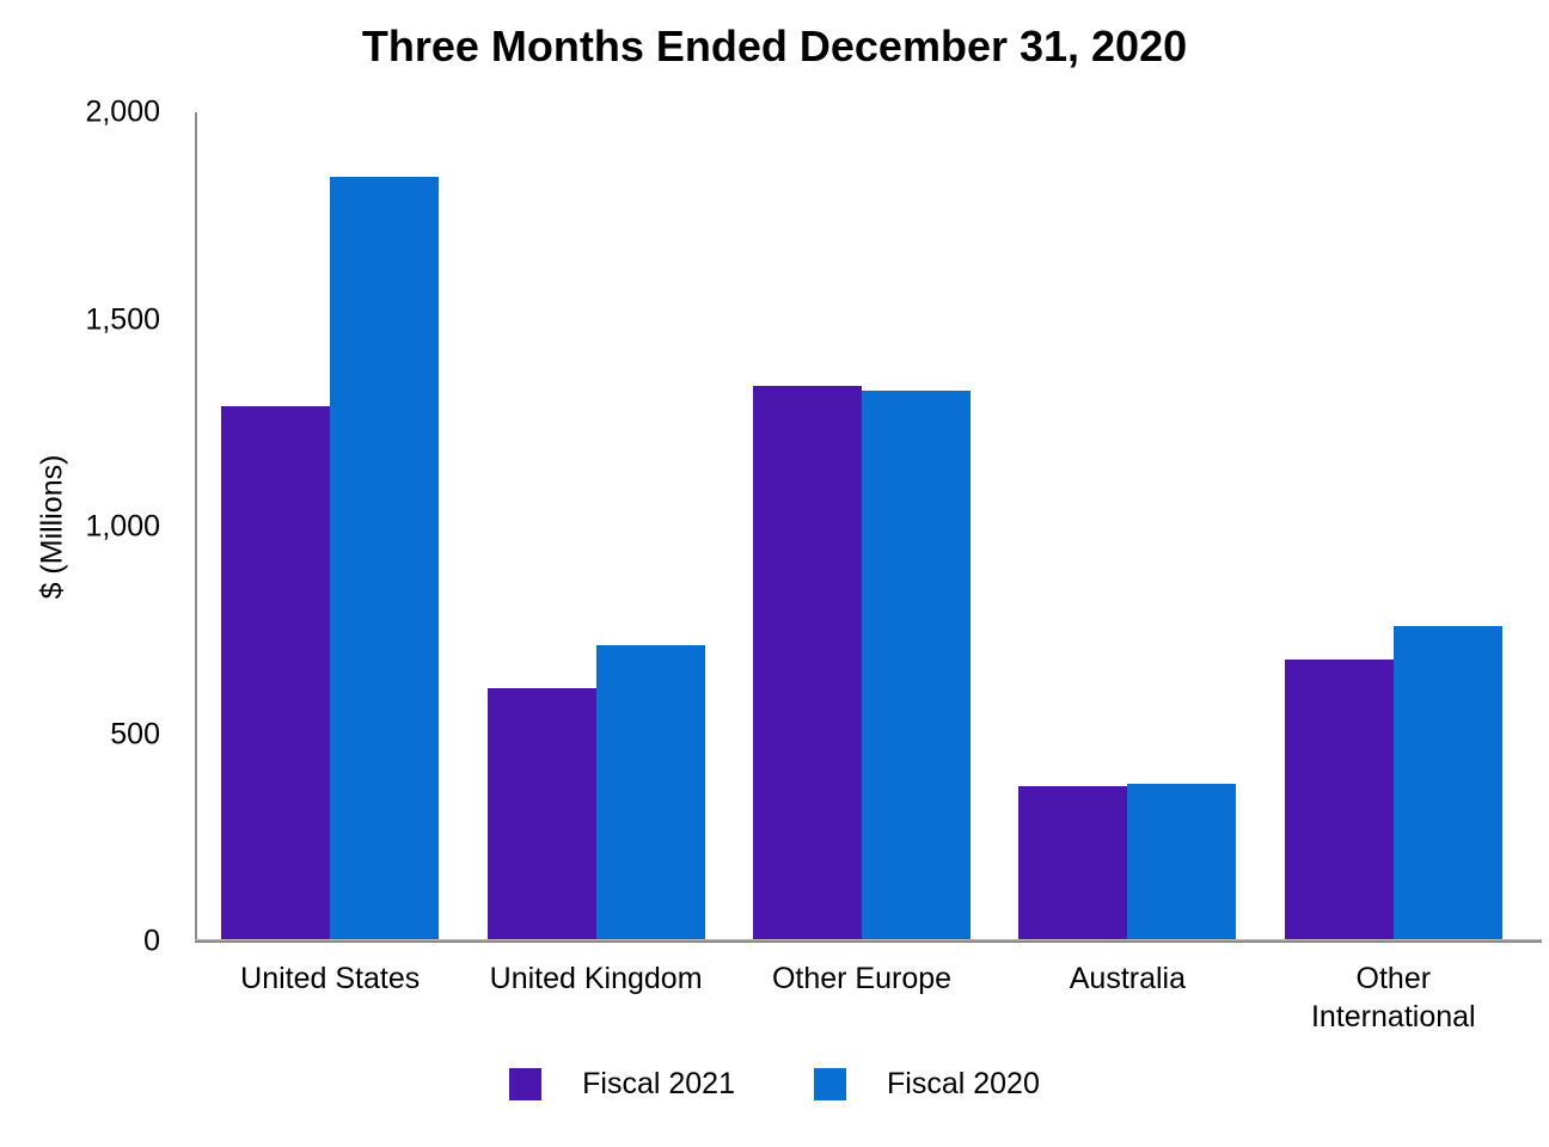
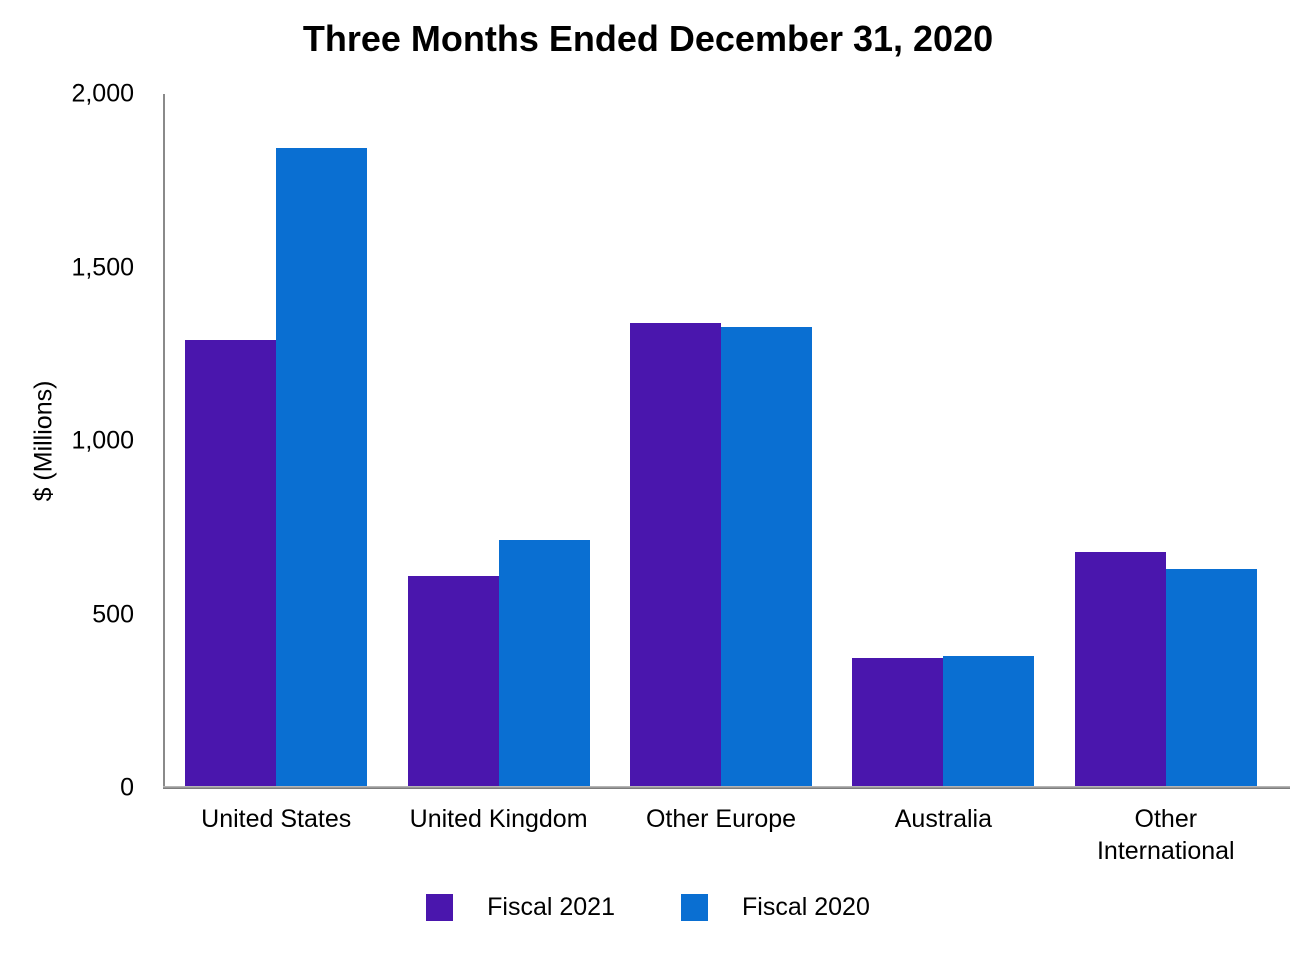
Fiscal 2020/Other International: 760 -> 630
